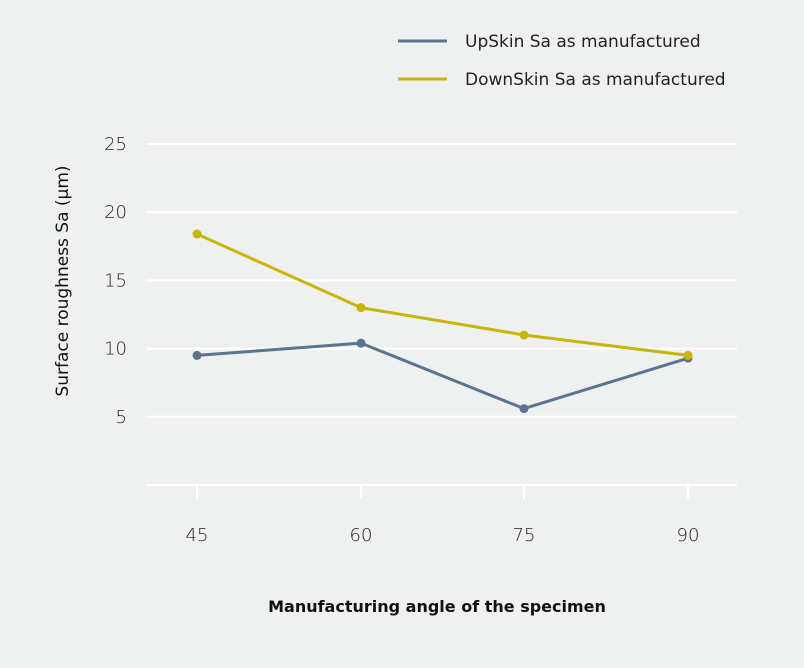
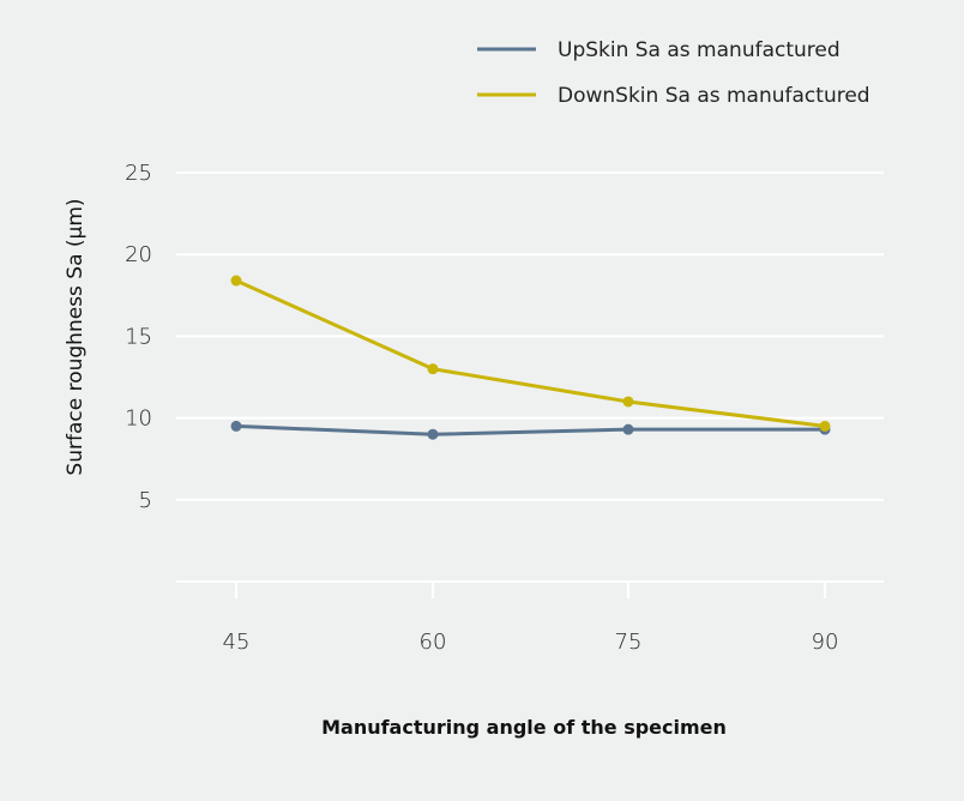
UpSkin Sa as manufactured/60: 10.4 -> 9.0
UpSkin Sa as manufactured/75: 5.6 -> 9.3
